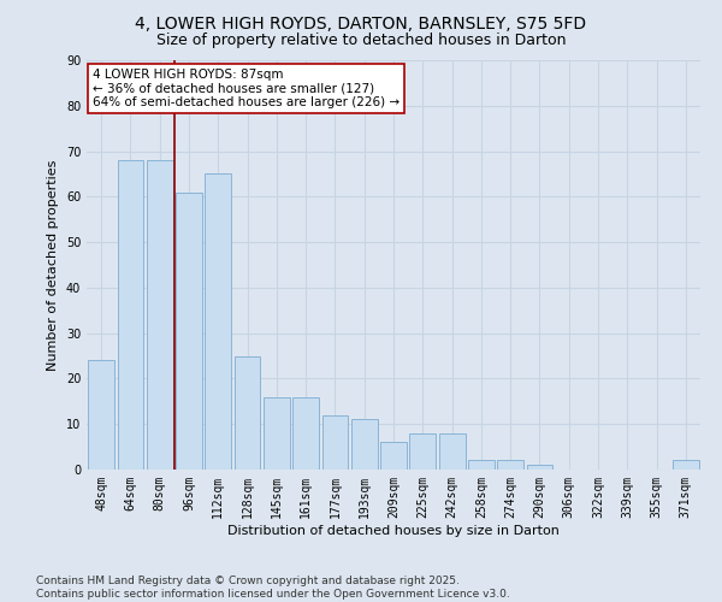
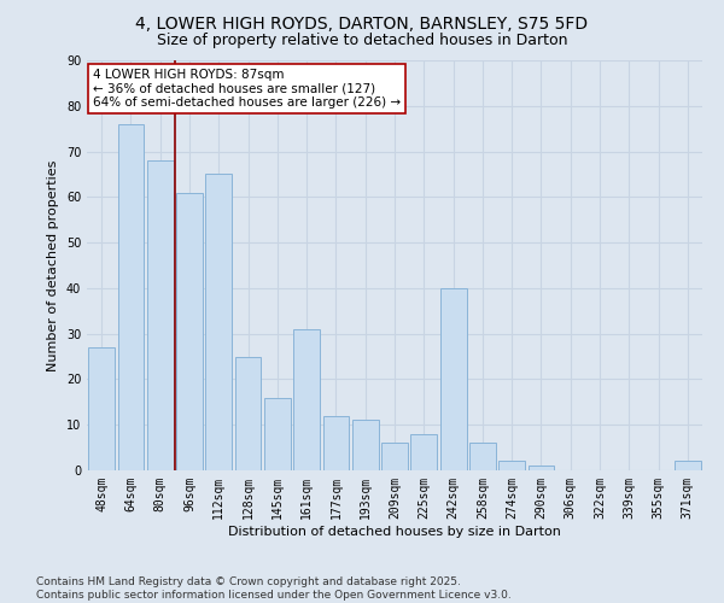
48sqm: 24 -> 27
64sqm: 68 -> 76
161sqm: 16 -> 31
242sqm: 8 -> 40
258sqm: 2 -> 6
